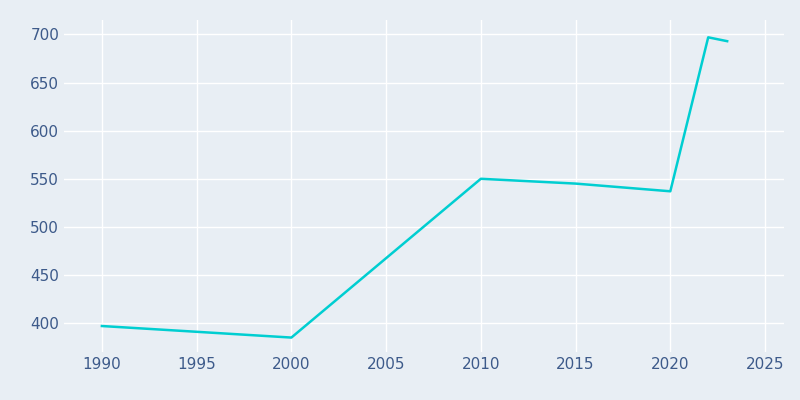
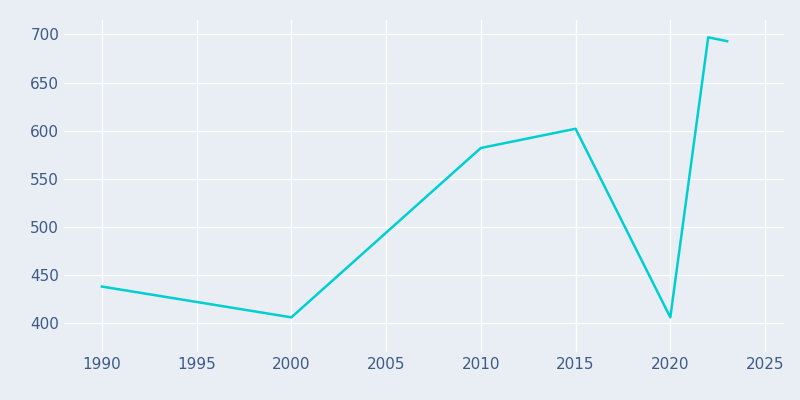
1990: 397 -> 438
2000: 385 -> 406
2010: 550 -> 582
2015: 545 -> 602
2020: 537 -> 406
